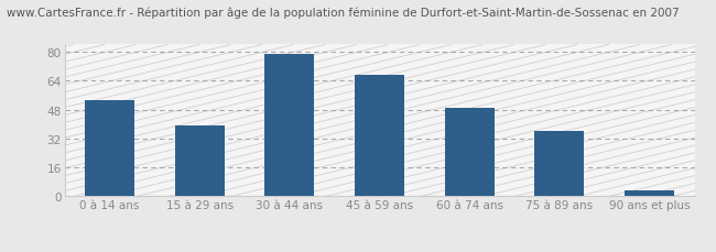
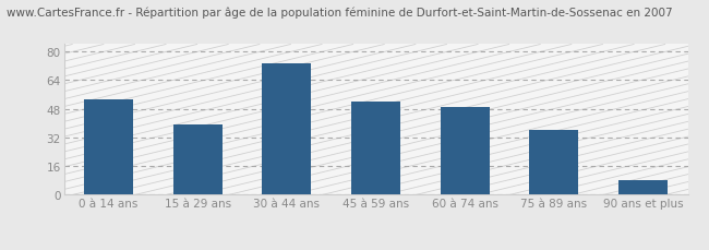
30 à 44 ans: 79 -> 73
45 à 59 ans: 67 -> 52
90 ans et plus: 3 -> 8
